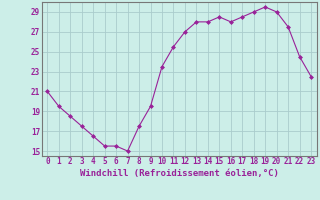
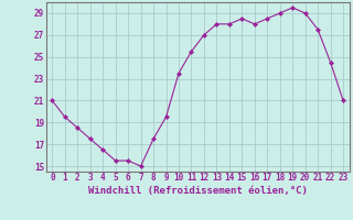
23: 22.5 -> 21.0
